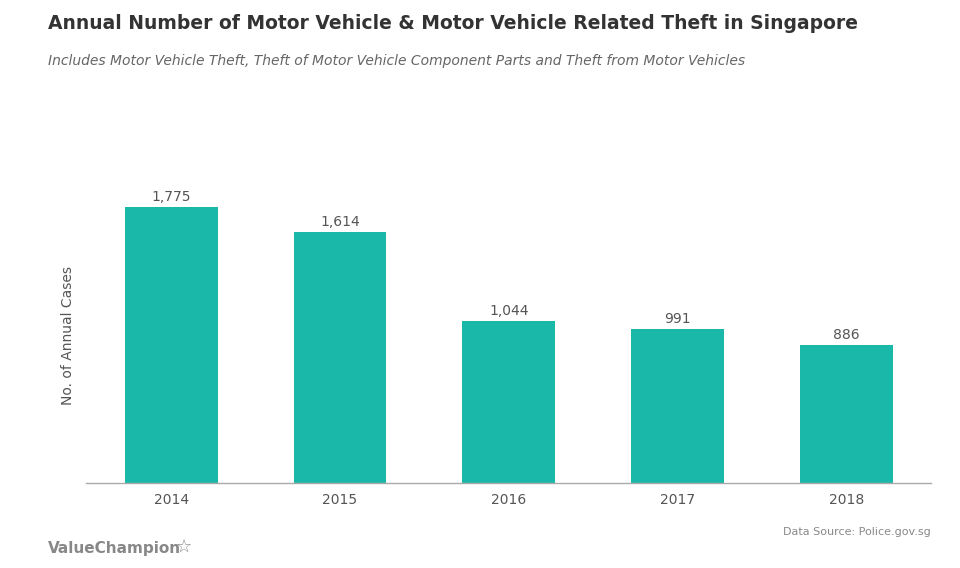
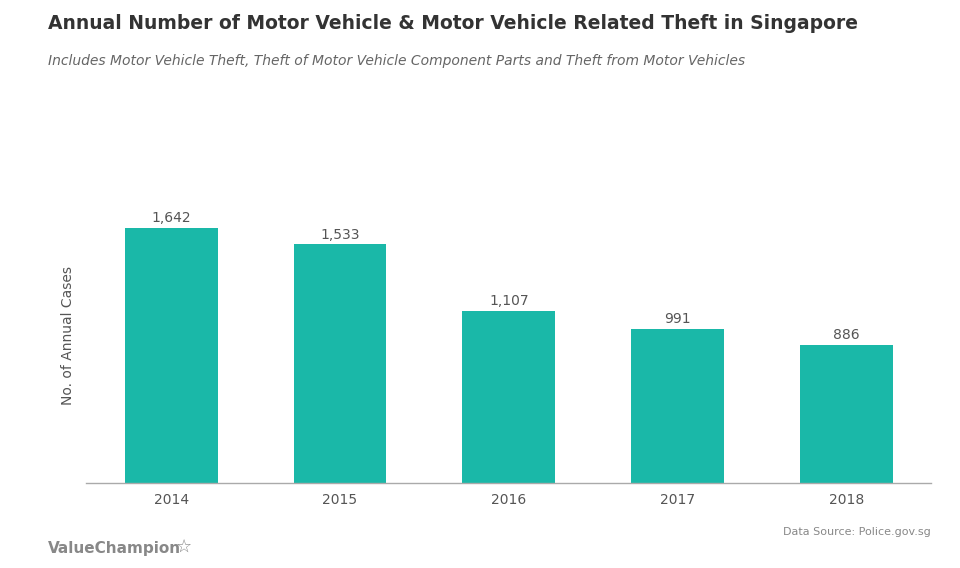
2014: 1,775 -> 1,642
2015: 1,614 -> 1,533
2016: 1,044 -> 1,107
